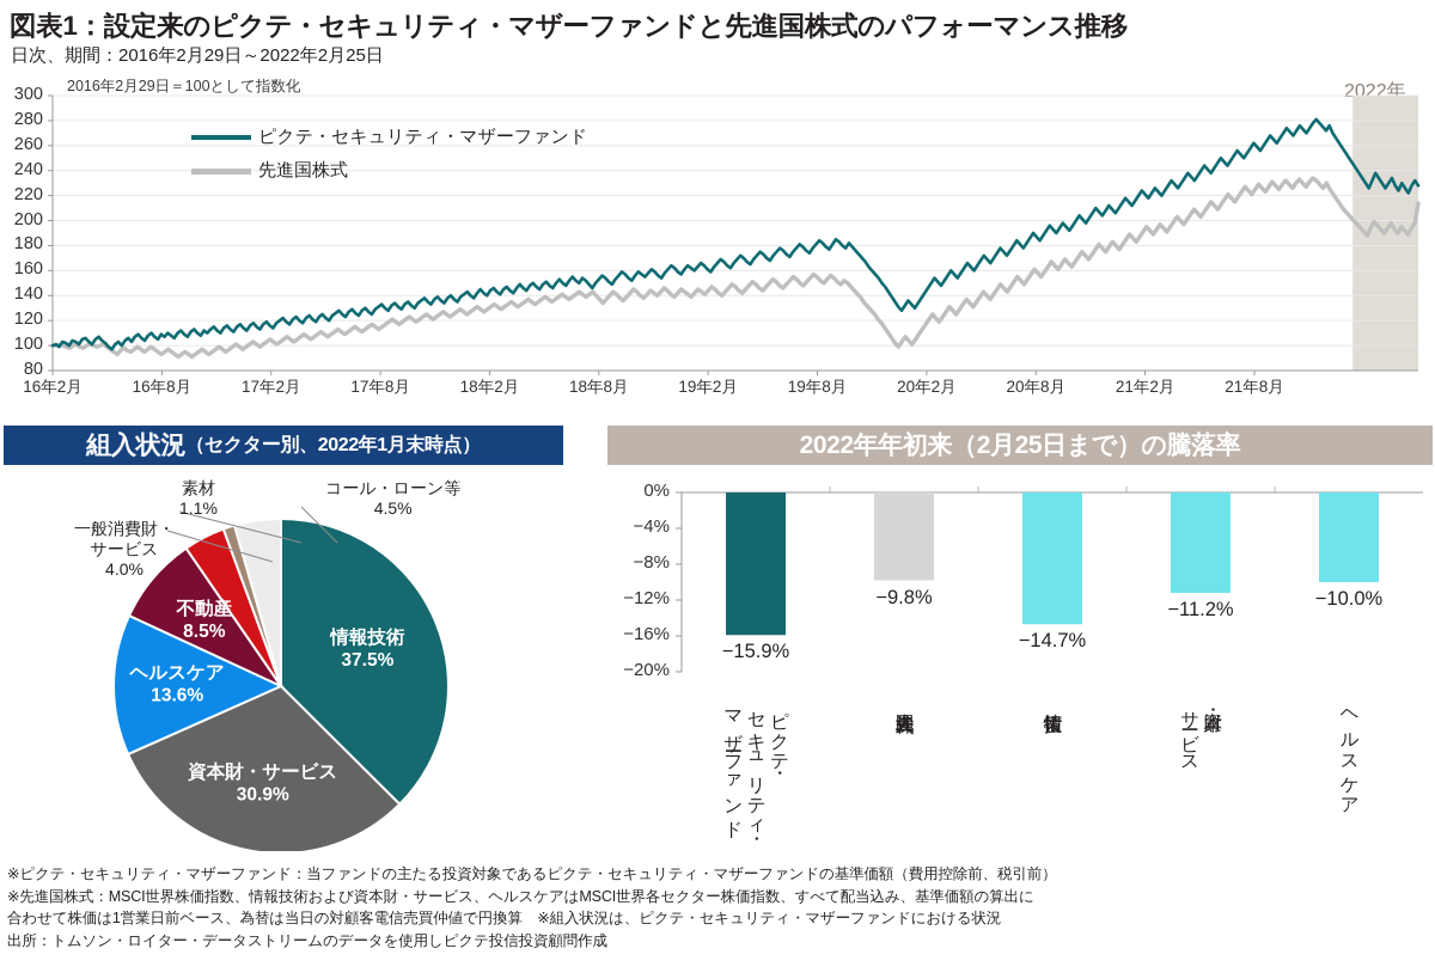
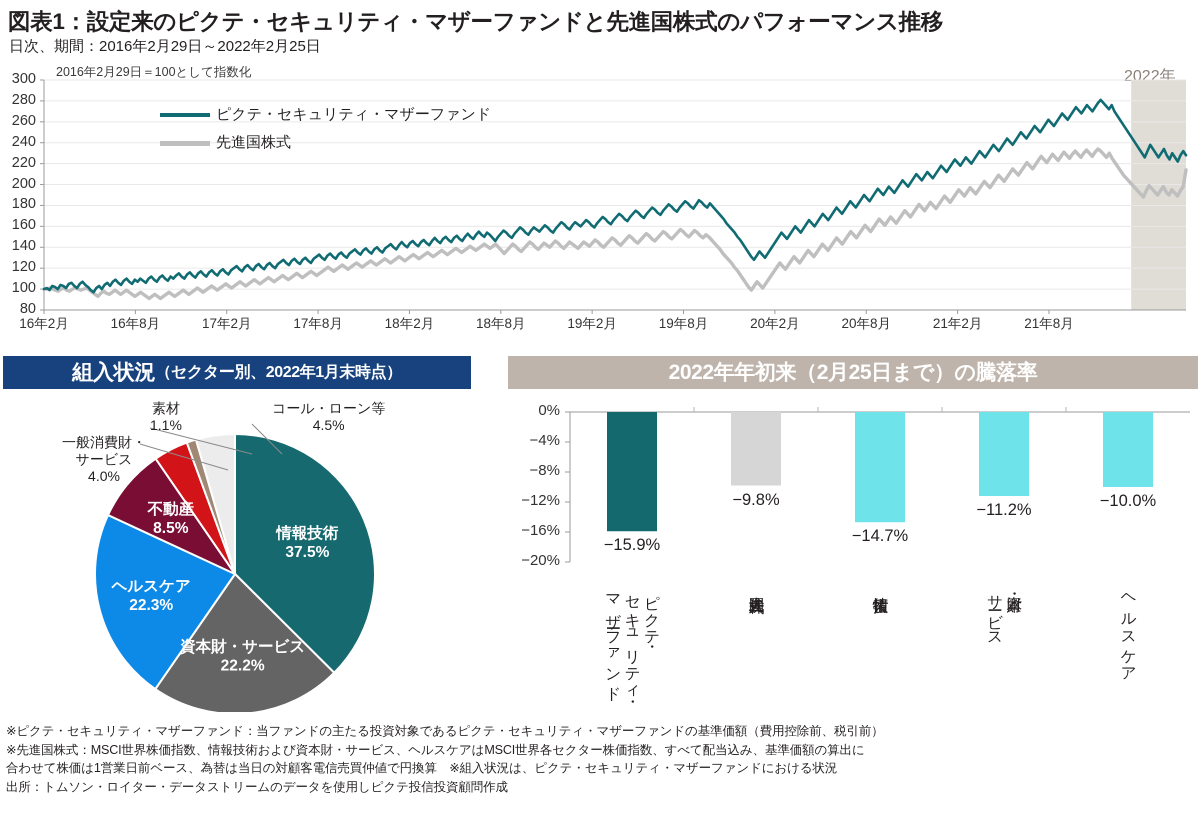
組入状況（セクター別、2022年1月末時点）/資本財・サービス: 30.9% -> 22.2%
組入状況（セクター別、2022年1月末時点）/ヘルスケア: 13.6% -> 22.3%
